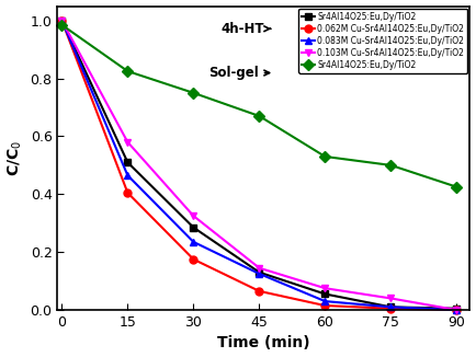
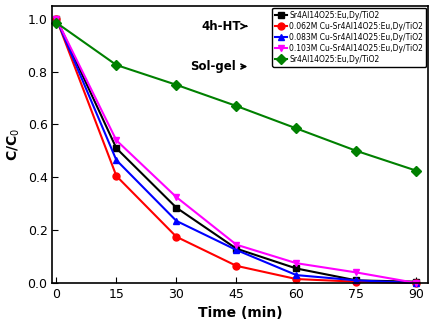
0.103M Cu-Sr4Al14O25:Eu,Dy/TiO2/15: 0.580 -> 0.540
Sr4Al14O25:Eu,Dy/TiO2/60: 0.530 -> 0.585
